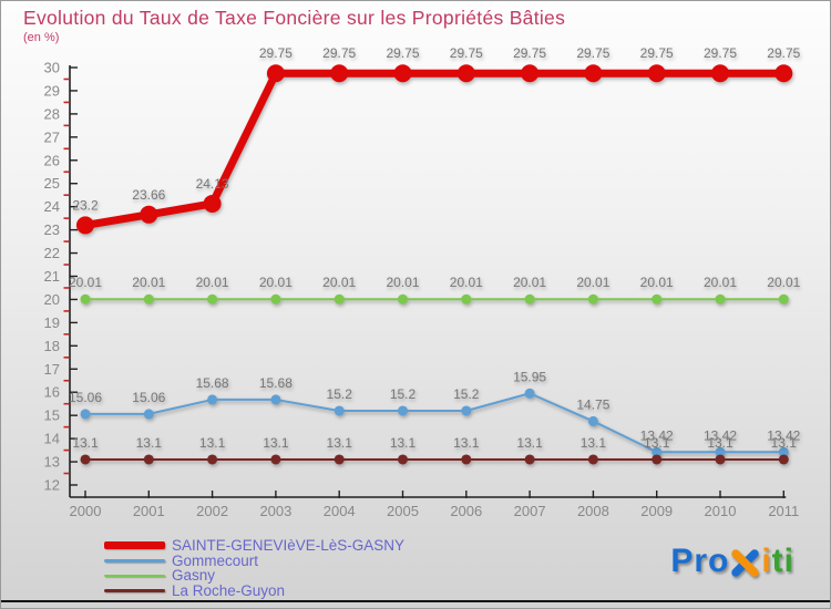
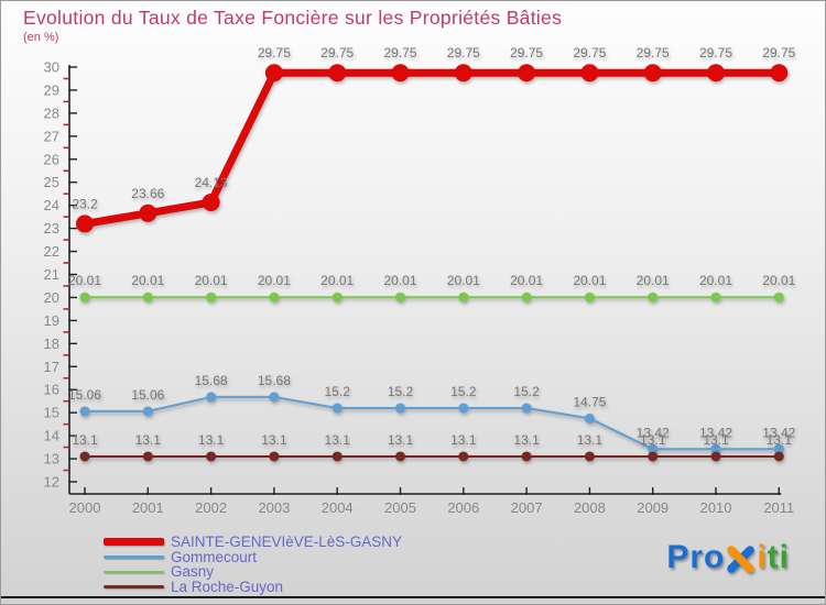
Gommecourt/2007: 15.95 -> 15.2
